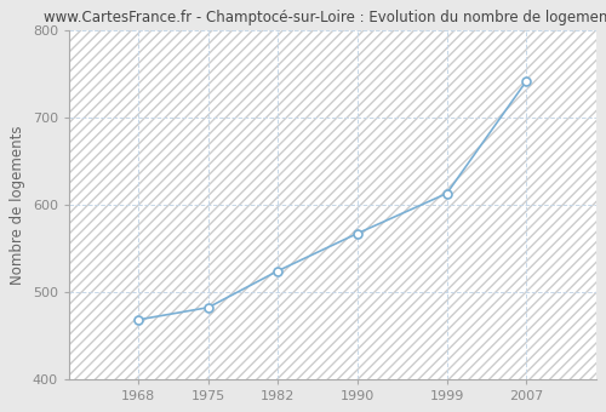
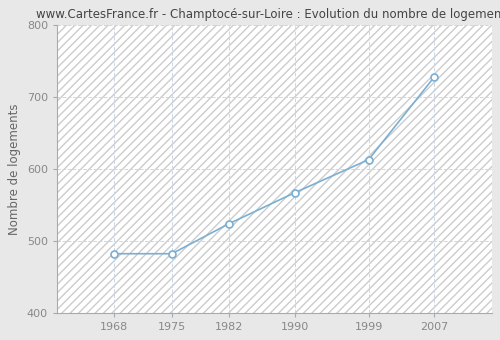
1968: 468 -> 482
2007: 742 -> 728
